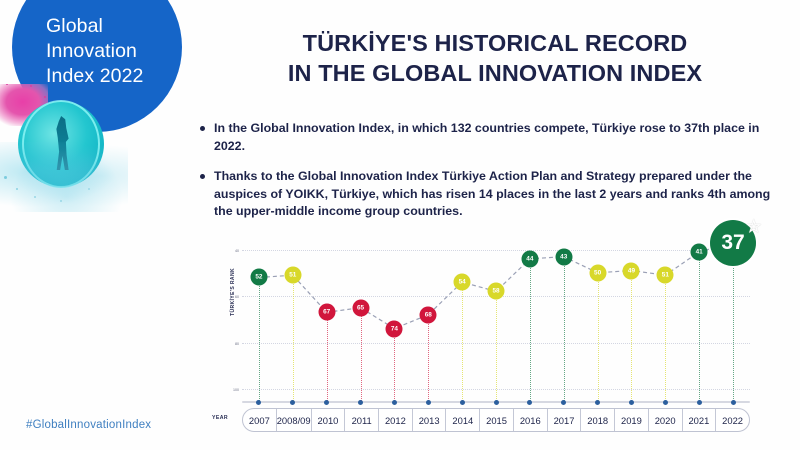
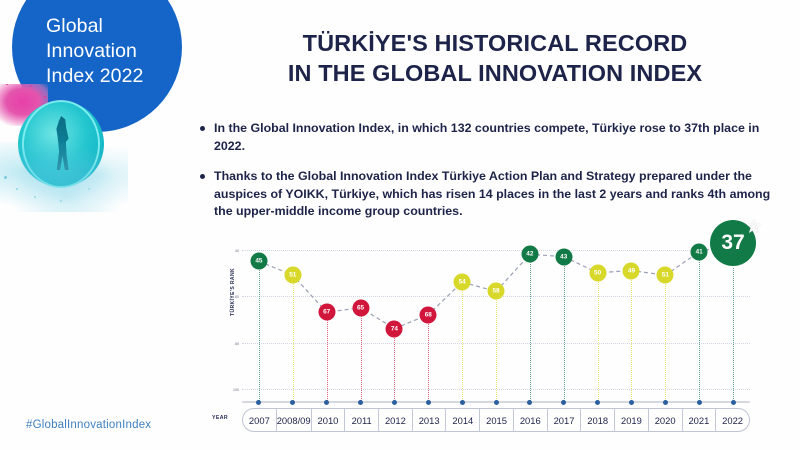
2007: 52 -> 45
2016: 44 -> 42
